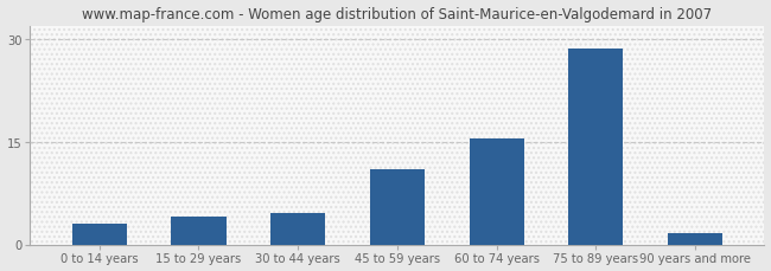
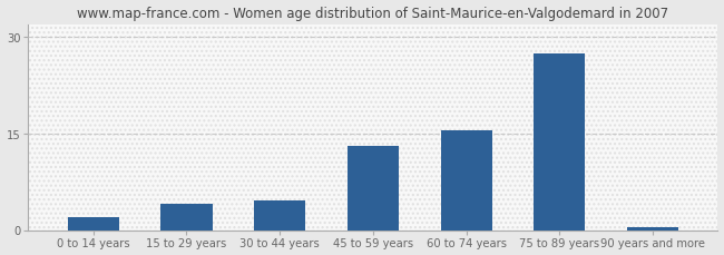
0 to 14 years: 3.0 -> 2.0
45 to 59 years: 11.0 -> 13.0
75 to 89 years: 28.6 -> 27.5
90 years and more: 1.6 -> 0.5
